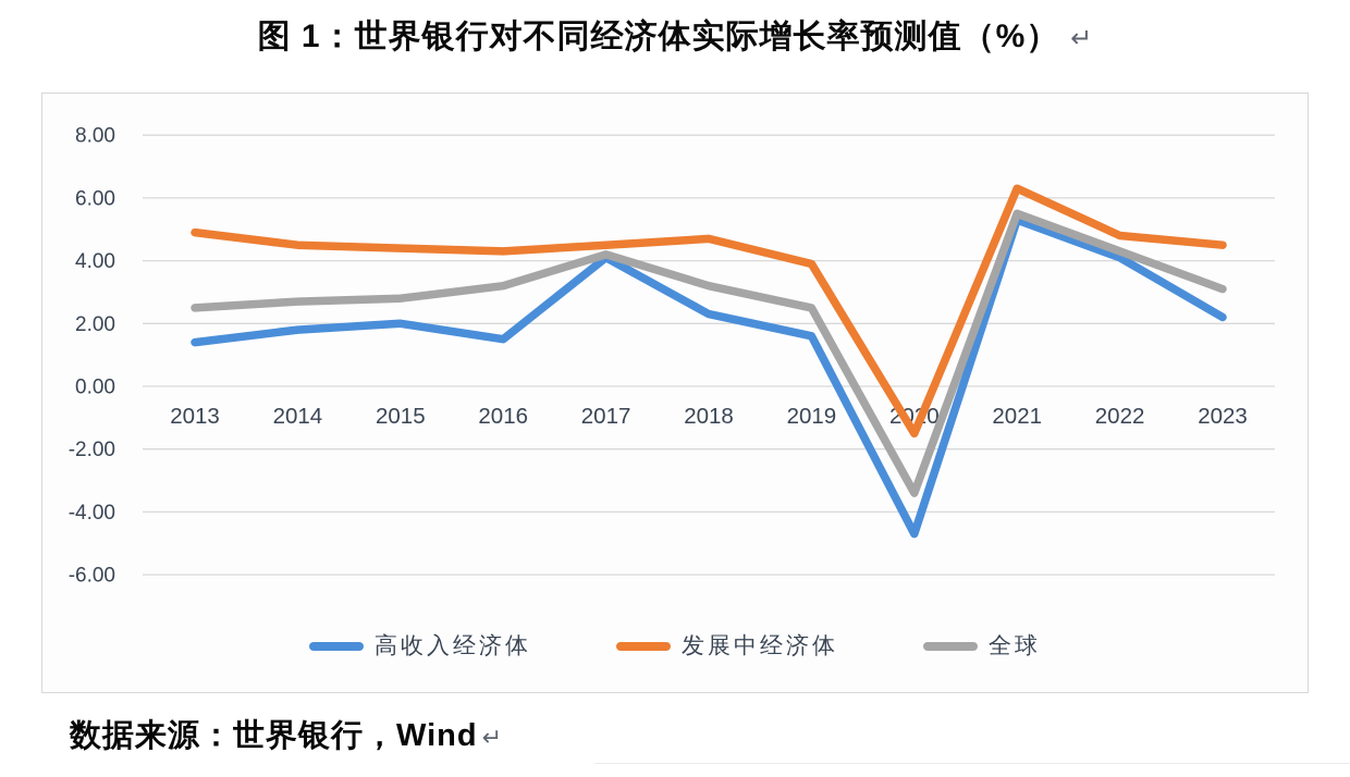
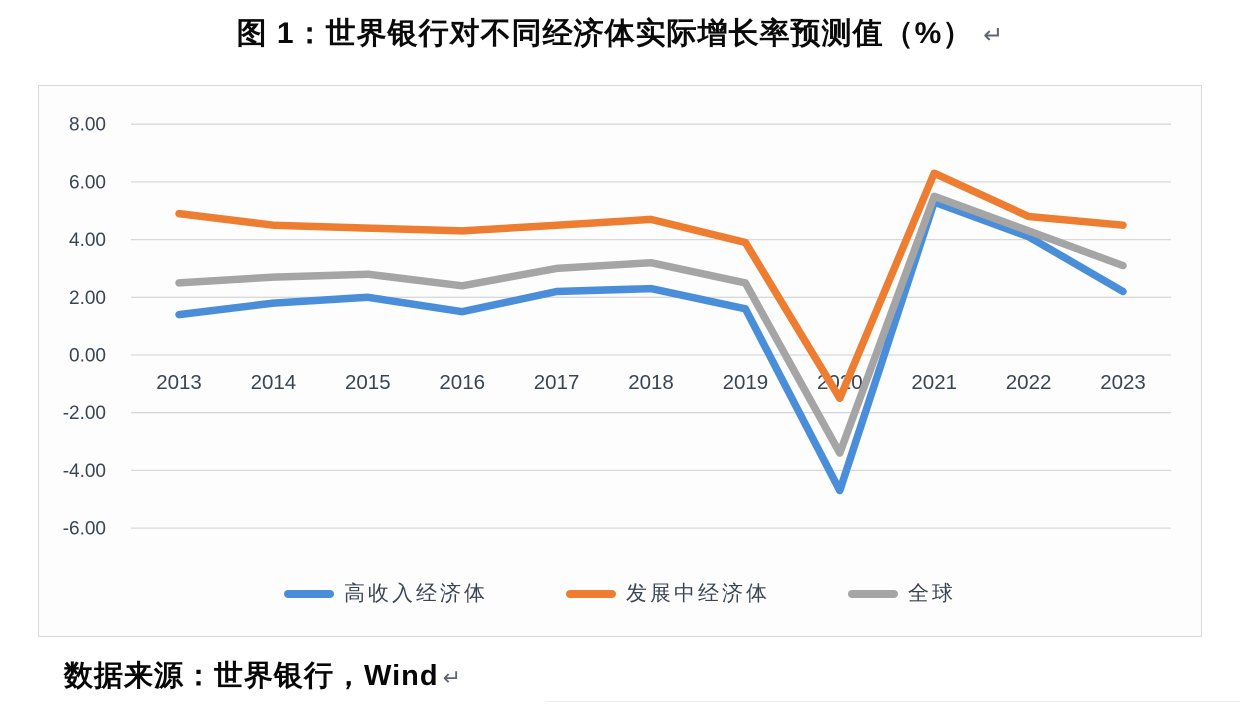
全球/2016: 3.2 -> 2.4
高收入经济体/2017: 4.1 -> 2.2
全球/2017: 4.2 -> 3.0
